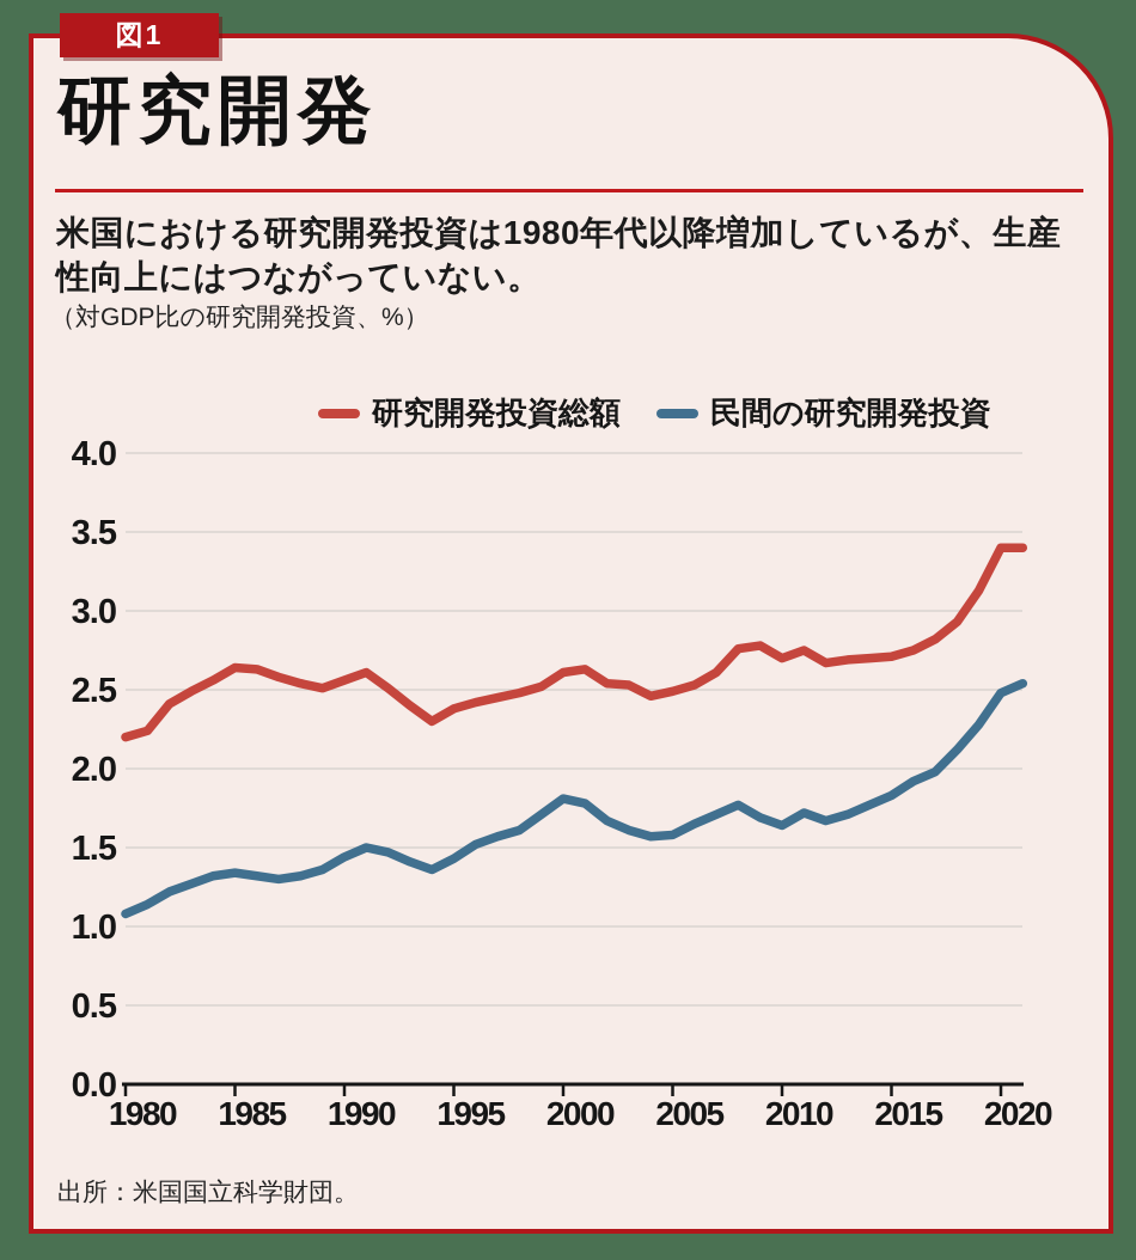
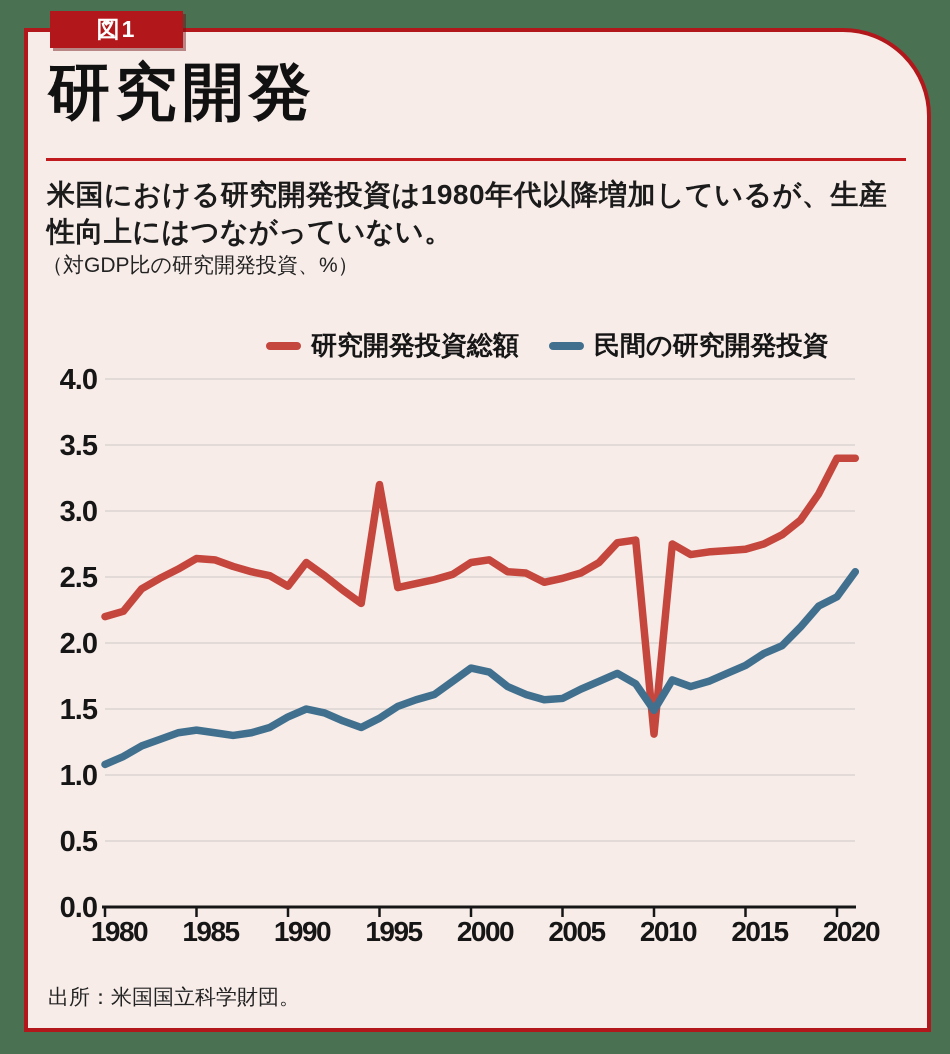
研究開発投資総額/1990: 2.56 -> 2.43
研究開発投資総額/1995: 2.38 -> 3.20
研究開発投資総額/2010: 2.70 -> 1.31
民間の研究開発投資/2010: 1.64 -> 1.49
民間の研究開発投資/2020: 2.48 -> 2.35
